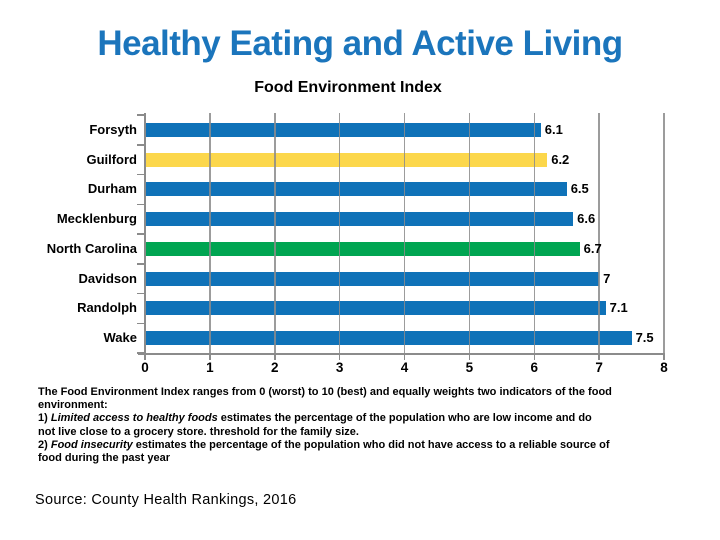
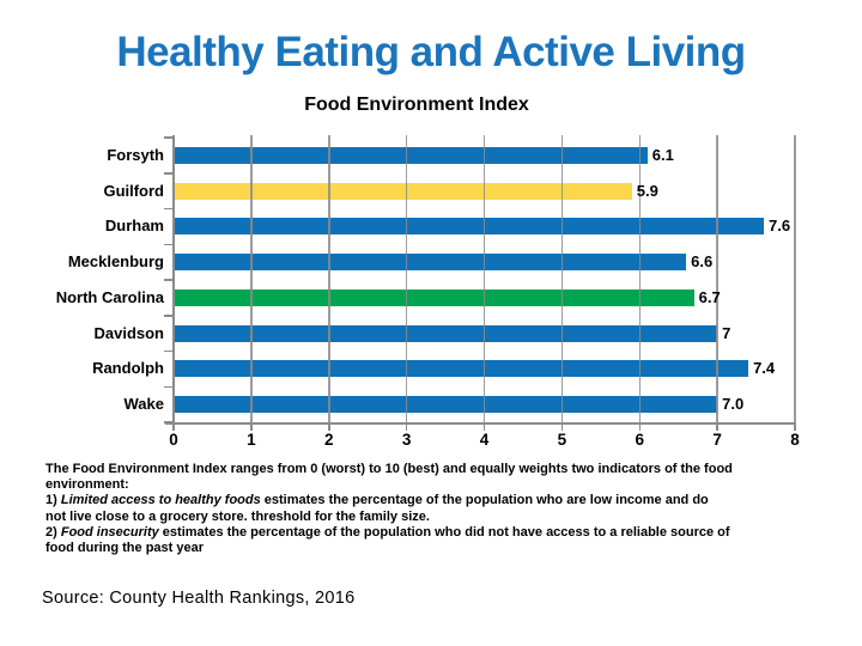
Guilford: 6.2 -> 5.9
Durham: 6.5 -> 7.6
Randolph: 7.1 -> 7.4
Wake: 7.5 -> 7.0
